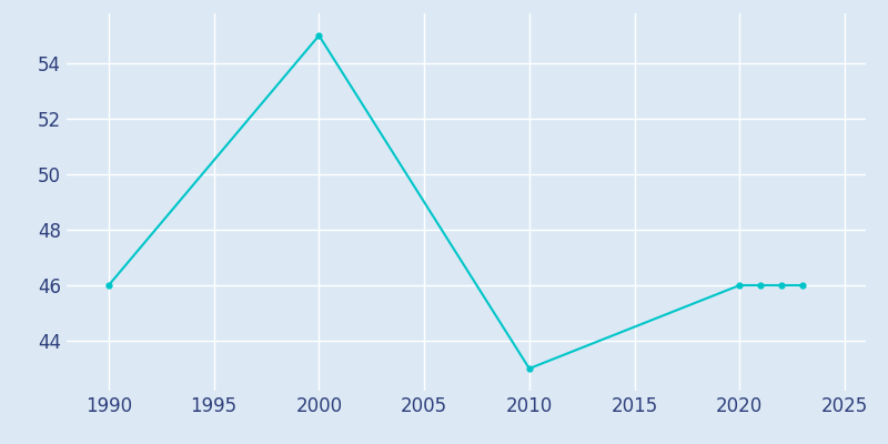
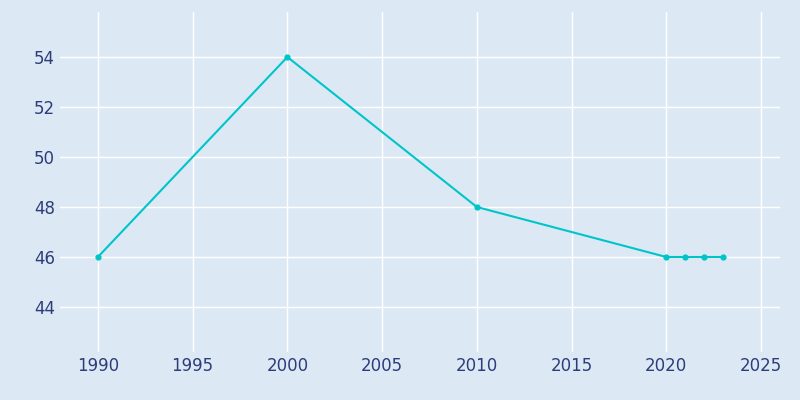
2000: 55 -> 54
2010: 43 -> 48
